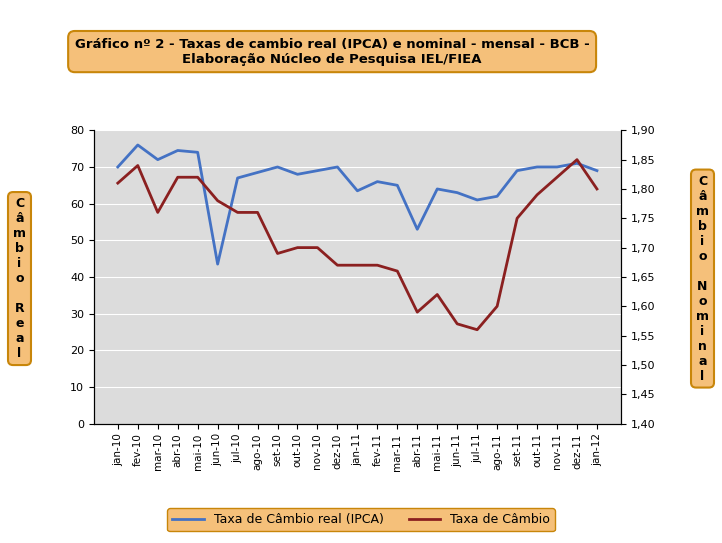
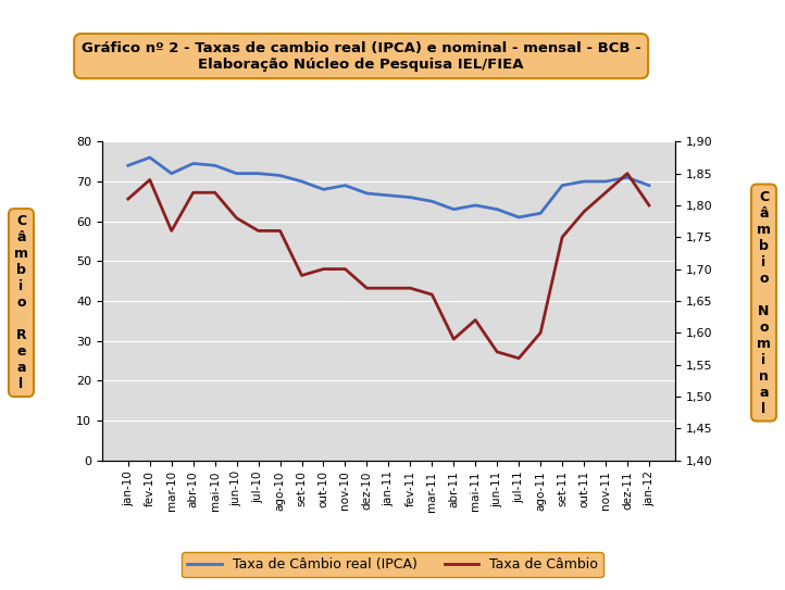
Taxa de Câmbio real (IPCA)/jan-10: 70.0 -> 74.0
Taxa de Câmbio real (IPCA)/jun-10: 43.5 -> 72.0
Taxa de Câmbio real (IPCA)/jul-10: 67.0 -> 72.0
Taxa de Câmbio real (IPCA)/ago-10: 68.5 -> 71.5
Taxa de Câmbio real (IPCA)/dez-10: 70.0 -> 67.0
Taxa de Câmbio real (IPCA)/jan-11: 63.5 -> 66.5
Taxa de Câmbio real (IPCA)/abr-11: 53.0 -> 63.0
